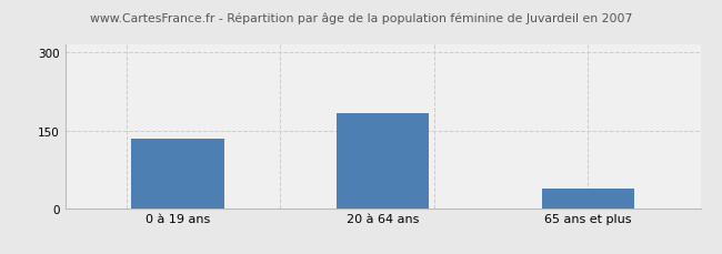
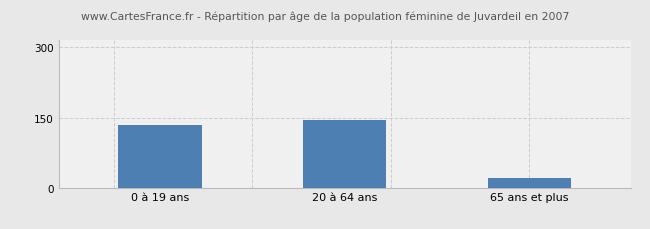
20 à 64 ans: 183 -> 145
65 ans et plus: 38 -> 20
